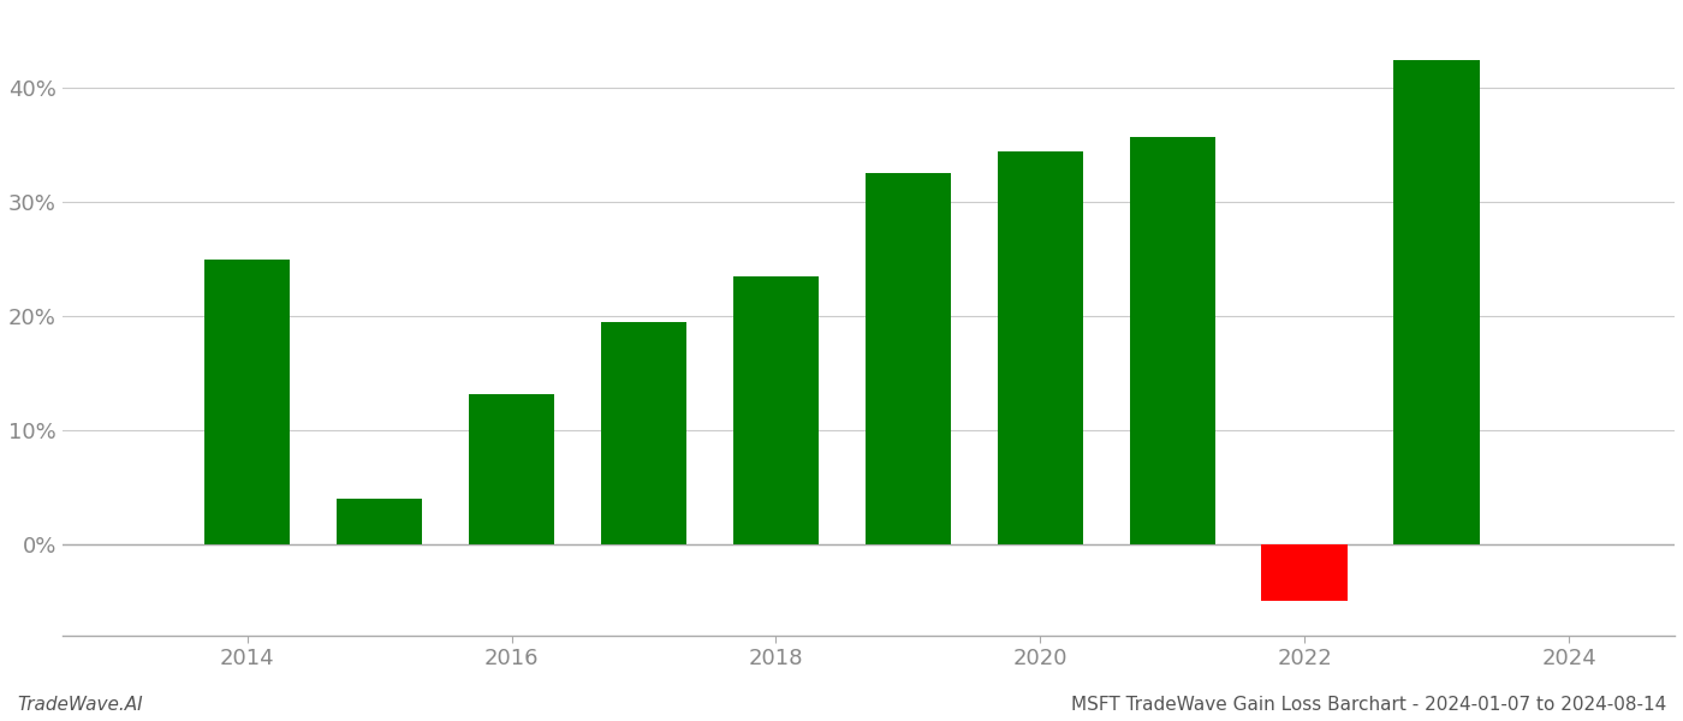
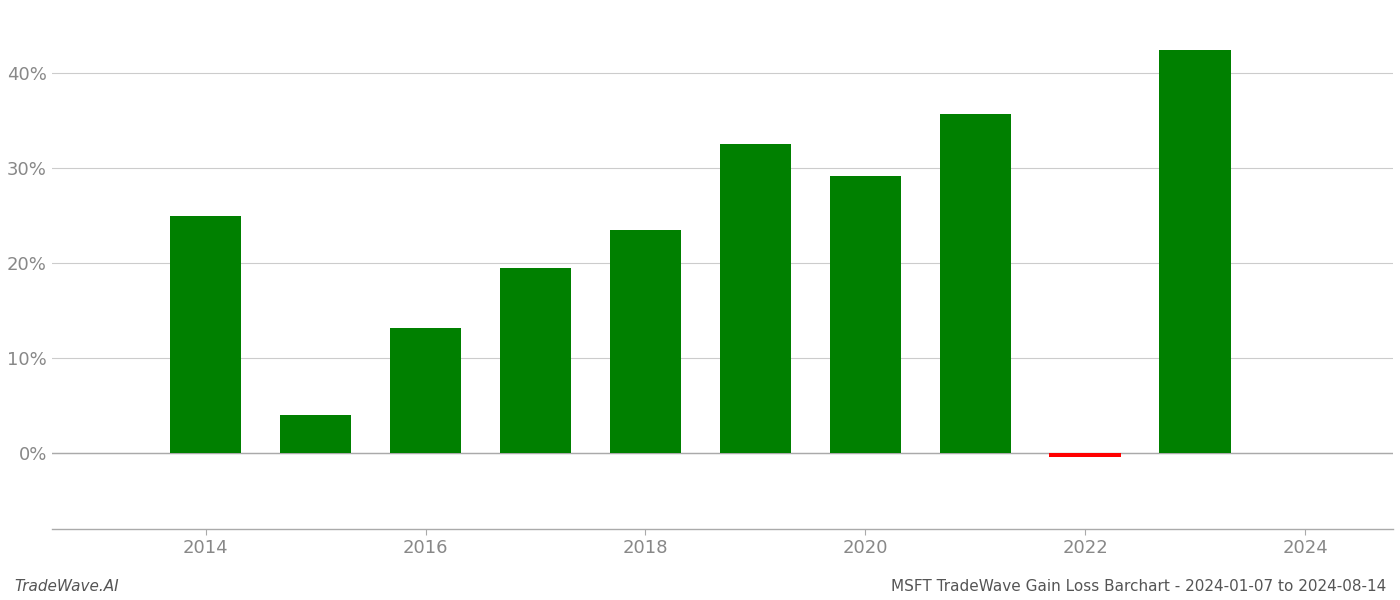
2020: 34.5% -> 29.2%
2022: -5.0% -> -0.4%
